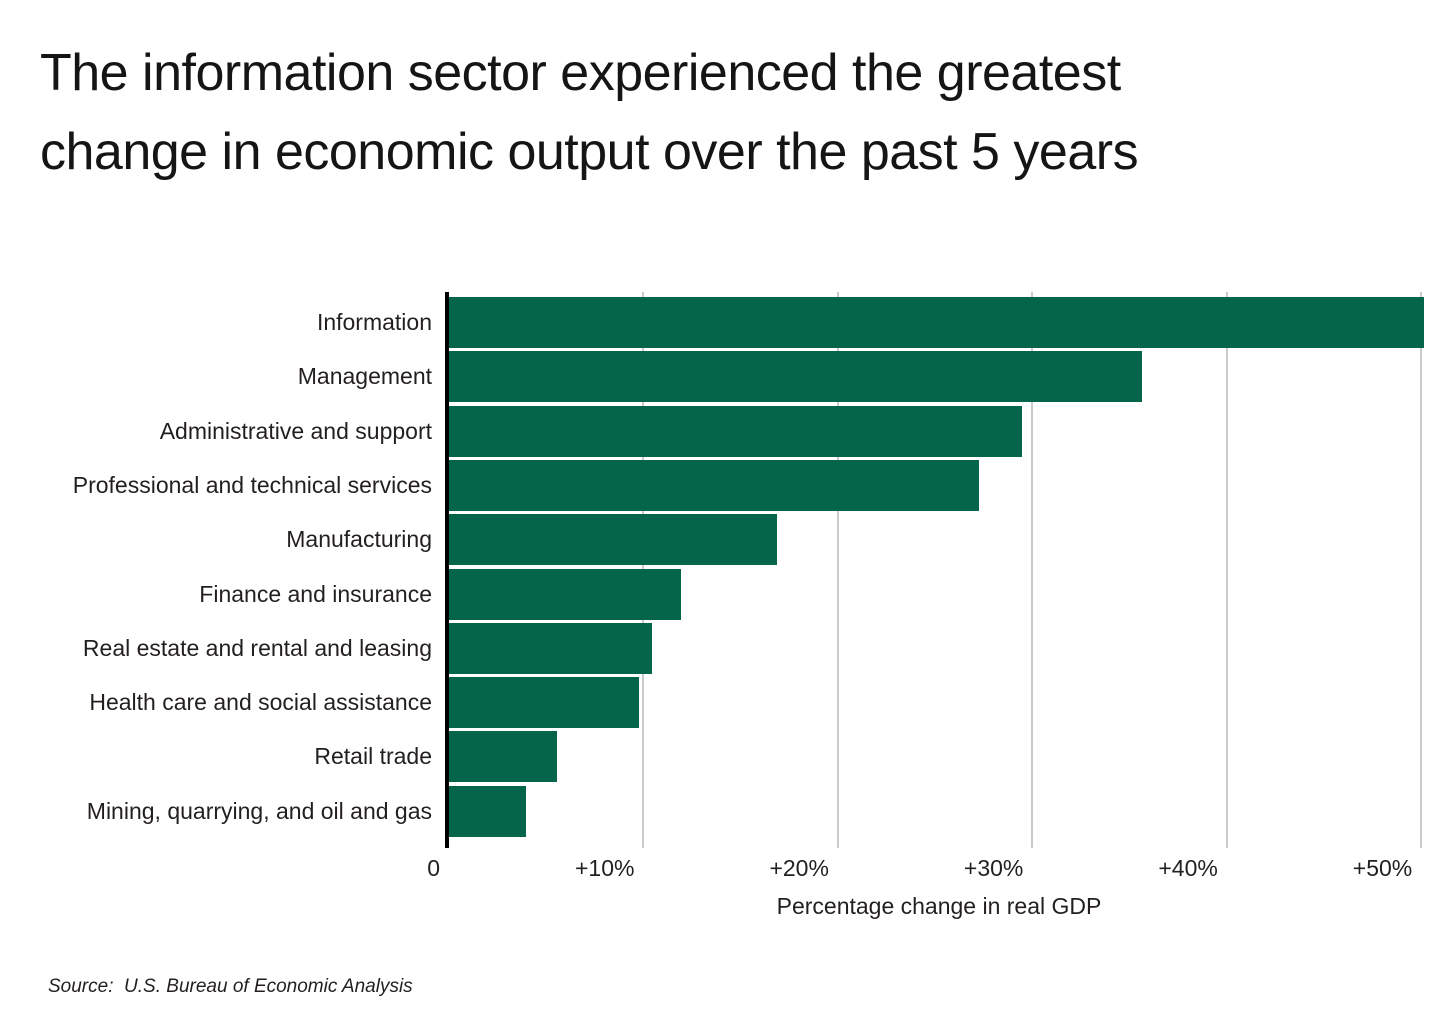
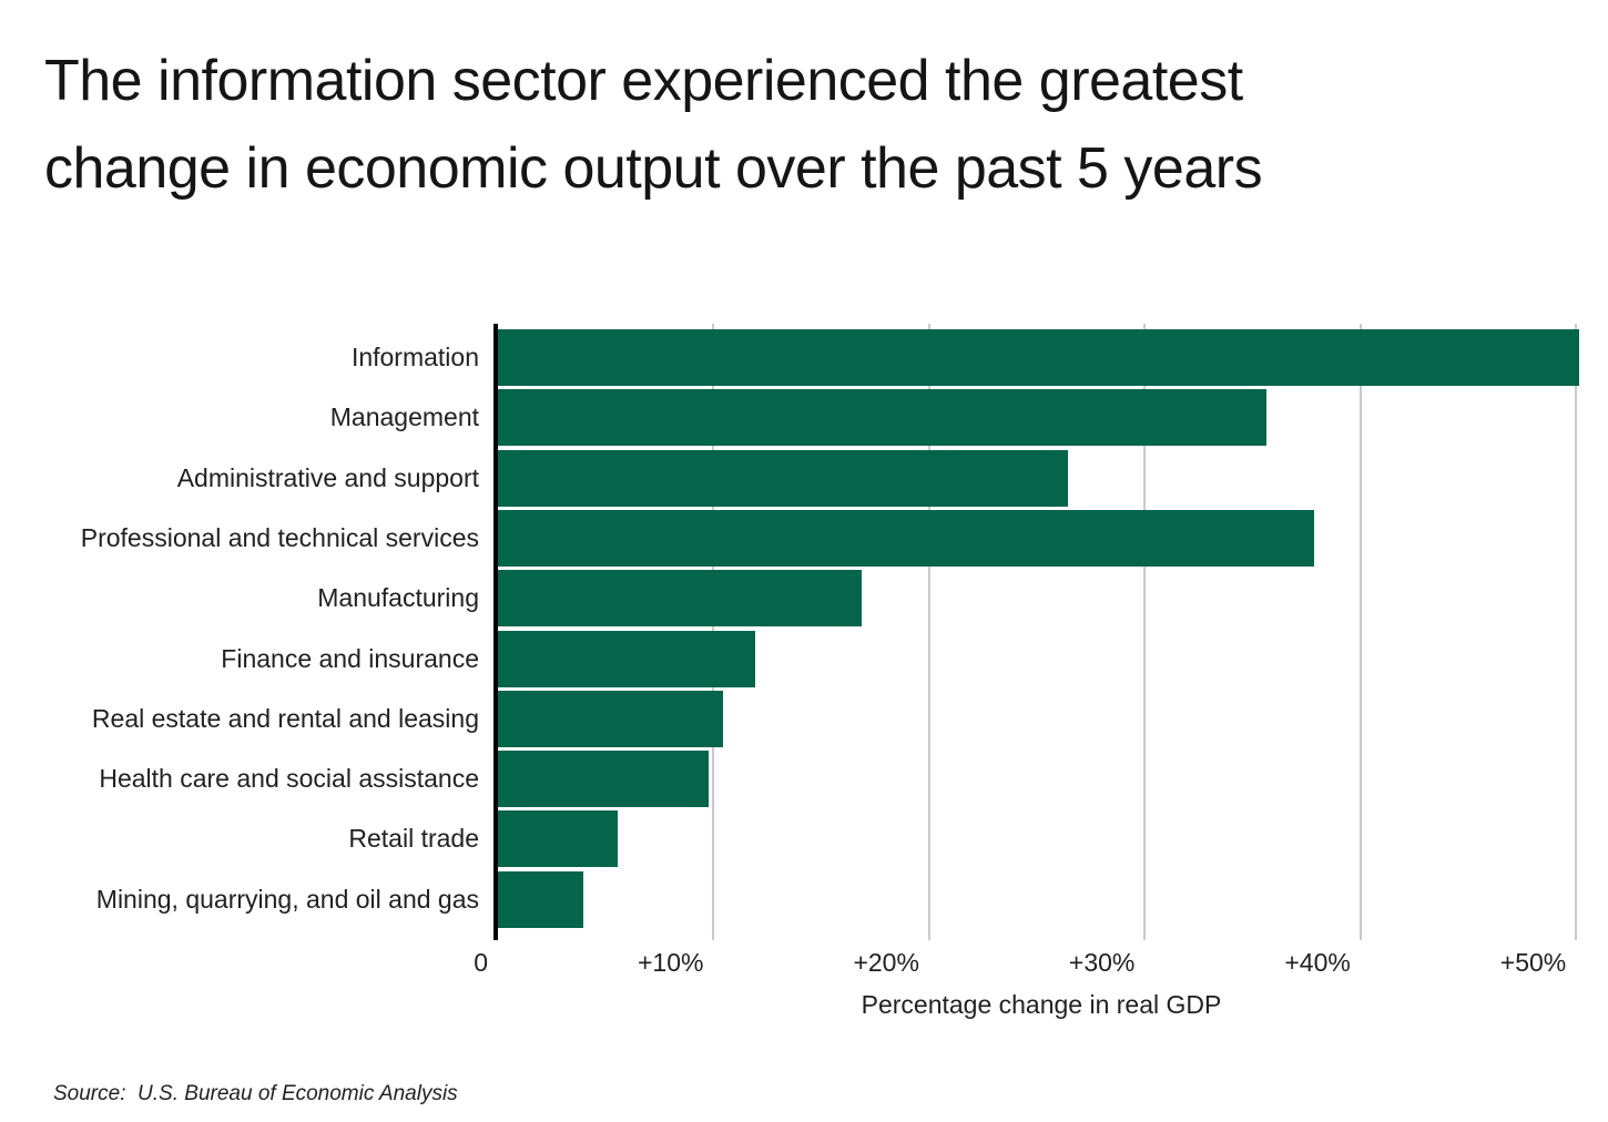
Administrative and support: 29.5% -> 26.5%
Professional and technical services: 27.3% -> 37.9%
